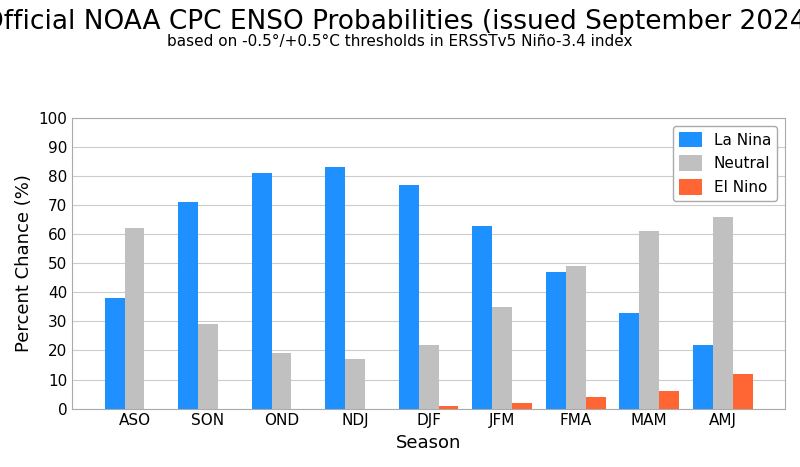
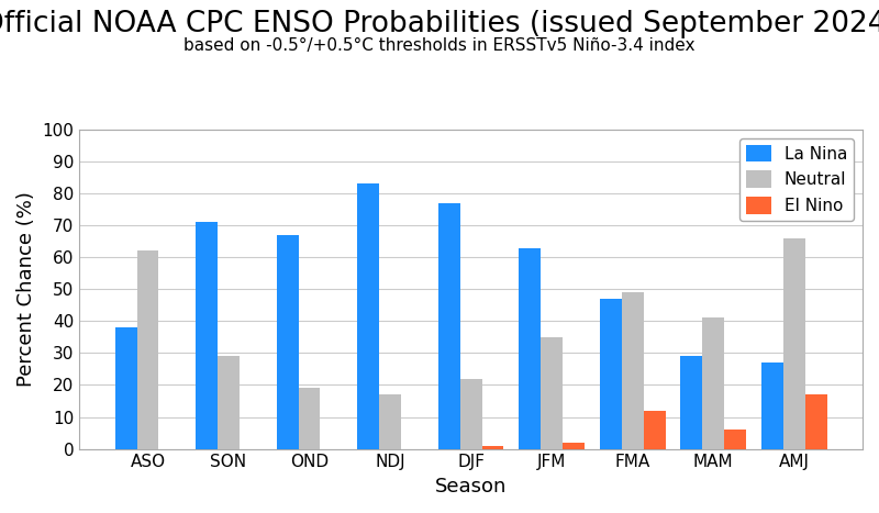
La Nina/OND: 81 -> 67
El Nino/FMA: 4 -> 12
La Nina/MAM: 33 -> 29
Neutral/MAM: 61 -> 41
La Nina/AMJ: 22 -> 27
El Nino/AMJ: 12 -> 17
